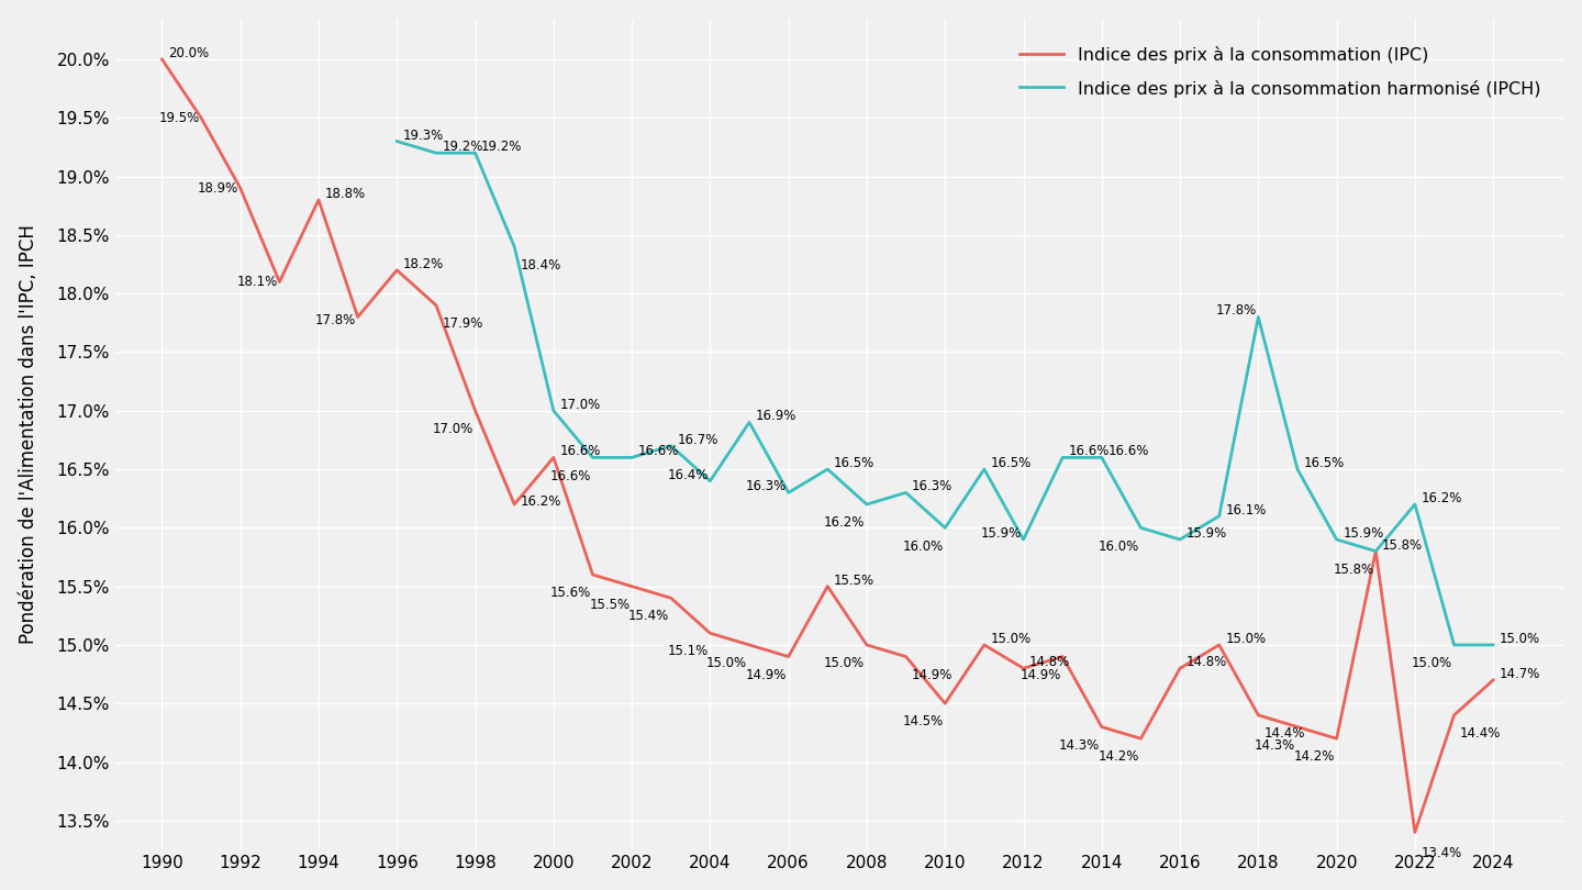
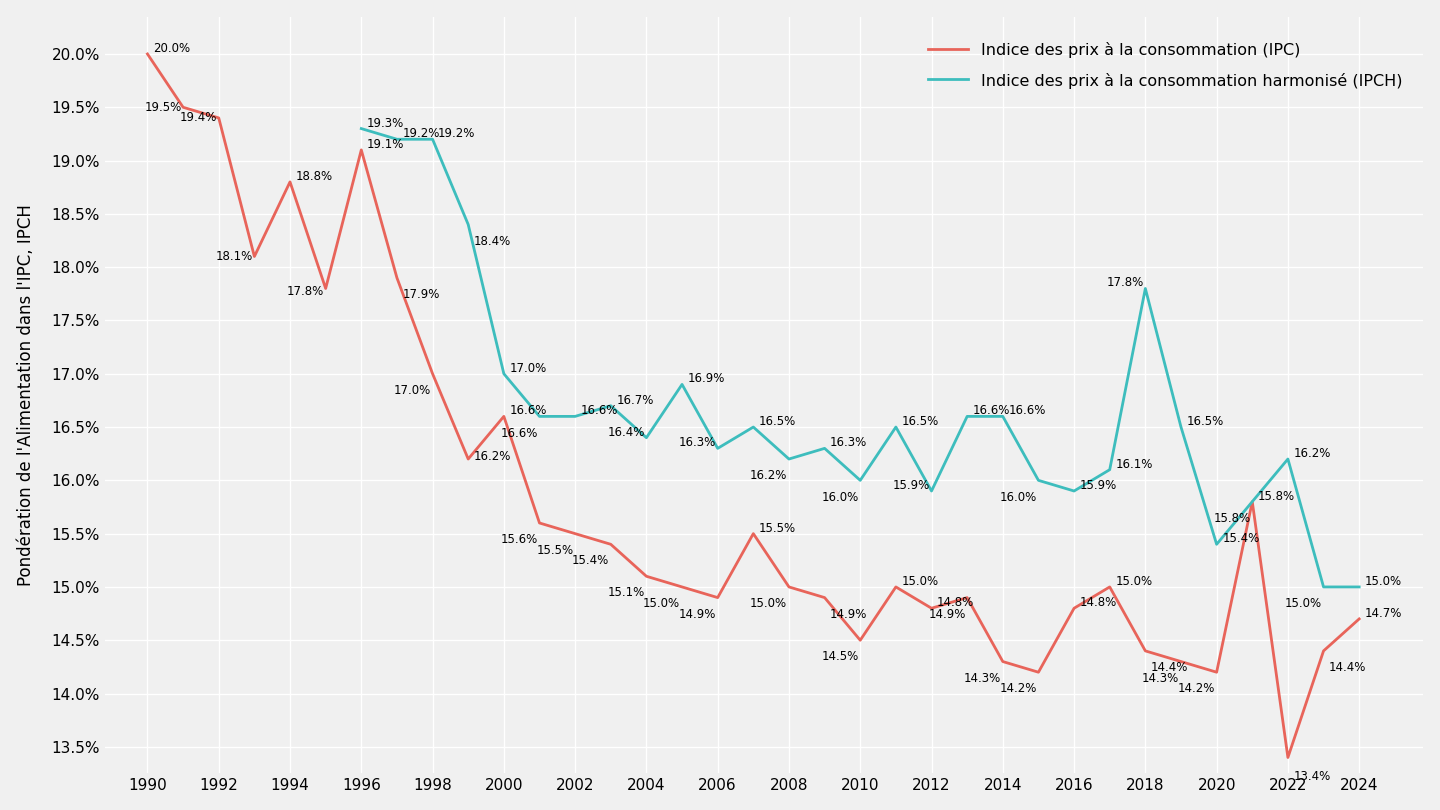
Indice des prix à la consommation (IPC)/1992: 18.9% -> 19.4%
Indice des prix à la consommation (IPC)/1996: 18.2% -> 19.1%
Indice des prix à la consommation harmonisé (IPCH)/2020: 15.9% -> 15.4%
